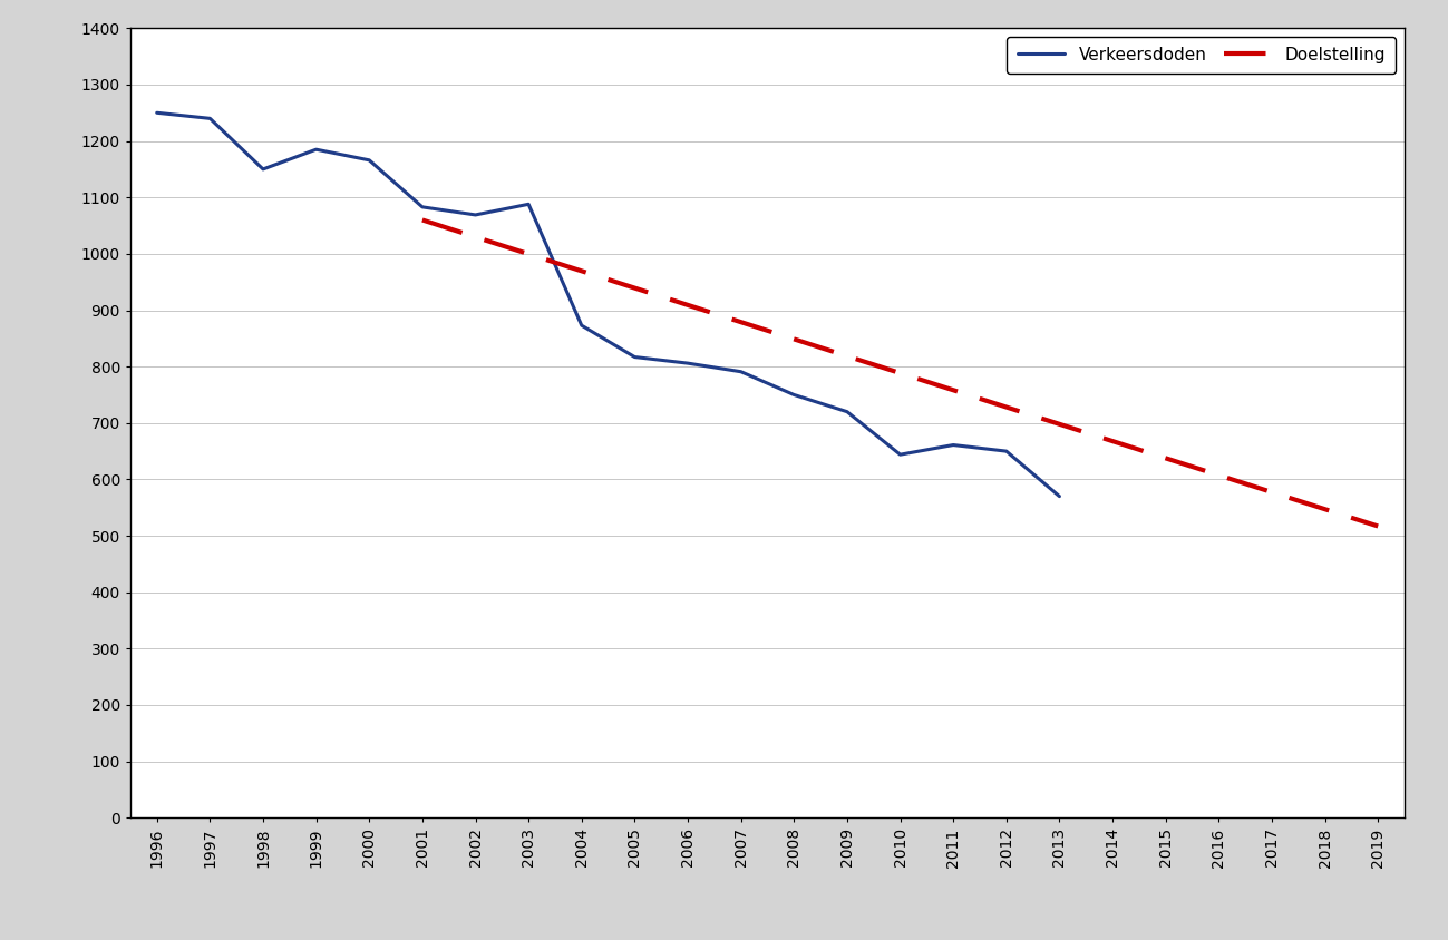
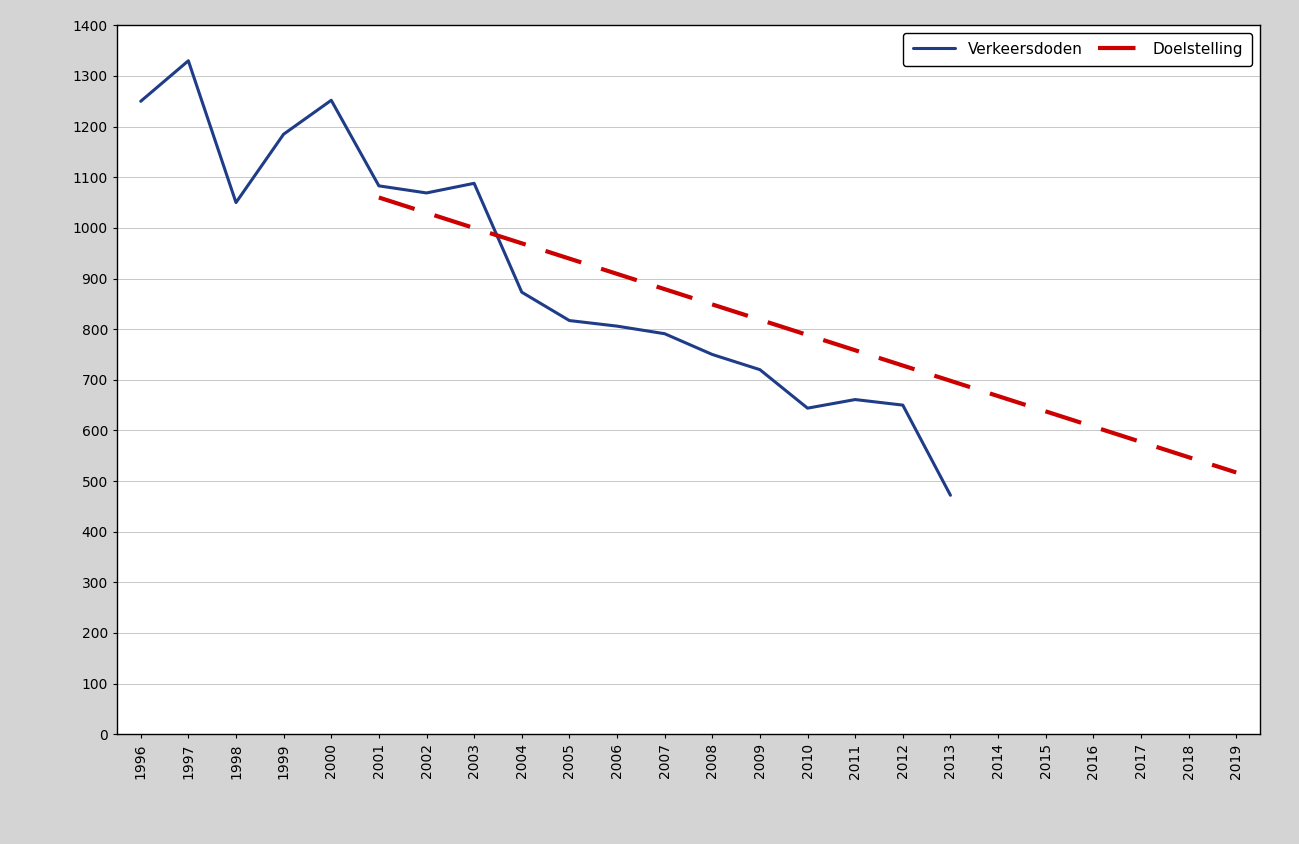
1997: 1240 -> 1330
1998: 1150 -> 1050
2000: 1166 -> 1252
2013: 570 -> 472
